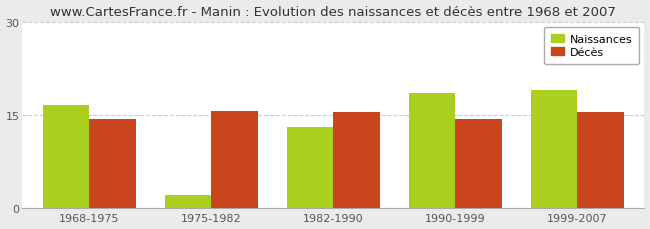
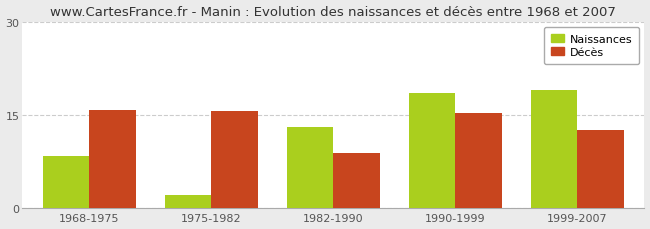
Naissances/1968-1975: 16.5 -> 8.4
Décès/1968-1975: 14.3 -> 15.8
Décès/1982-1990: 15.5 -> 8.8
Décès/1990-1999: 14.3 -> 15.2
Décès/1999-2007: 15.5 -> 12.6
